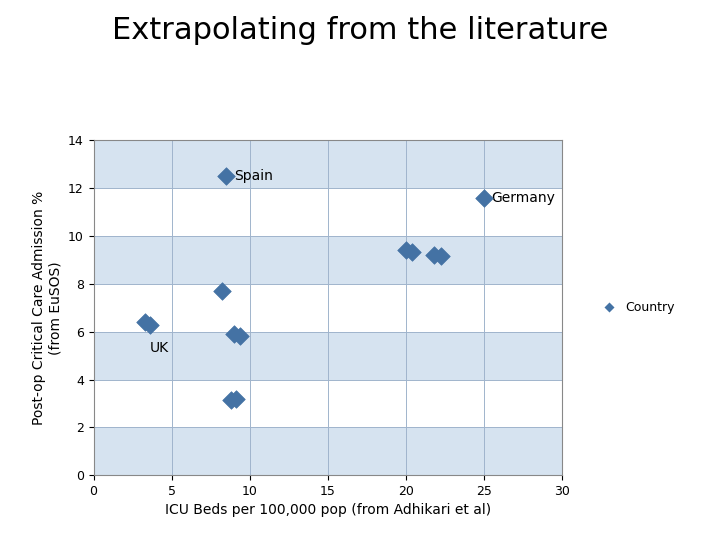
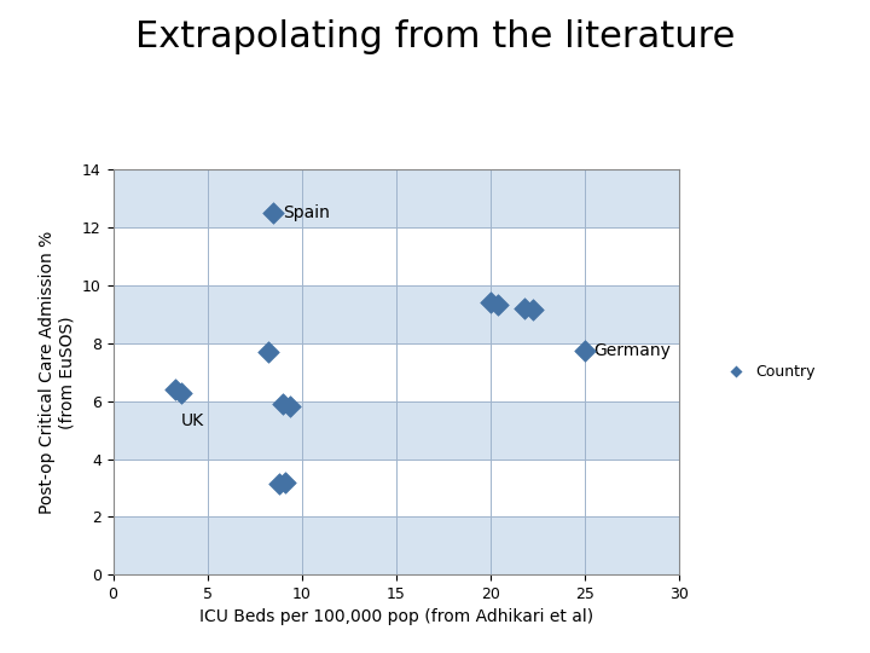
25: 11.60 -> 7.75
